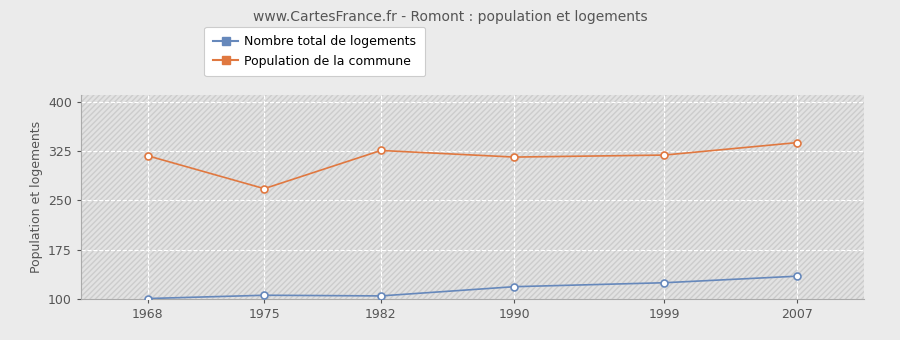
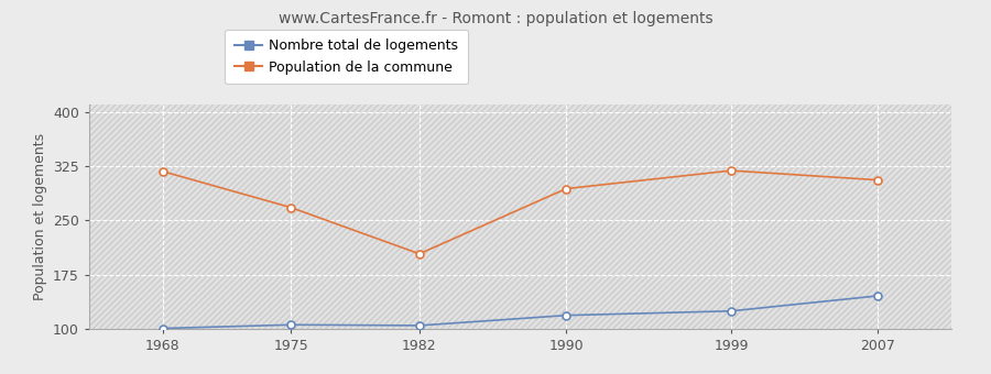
Population de la commune/1982: 326 -> 204
Population de la commune/1990: 316 -> 294
Nombre total de logements/2007: 135 -> 146
Population de la commune/2007: 338 -> 306
